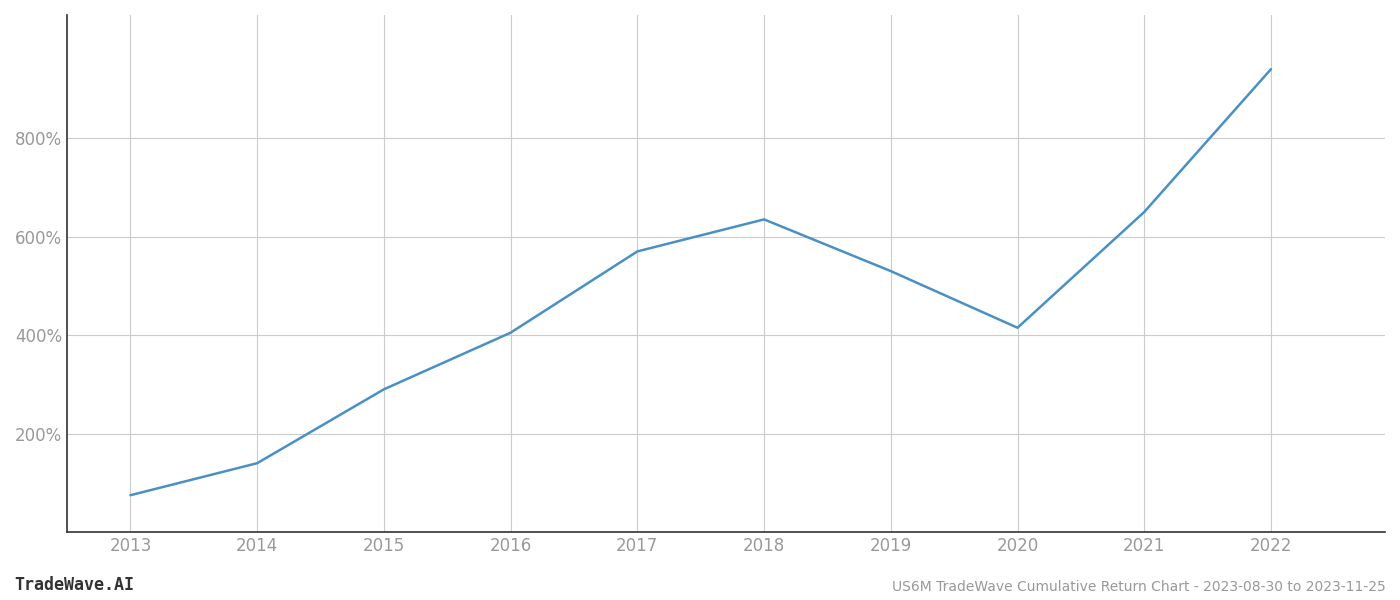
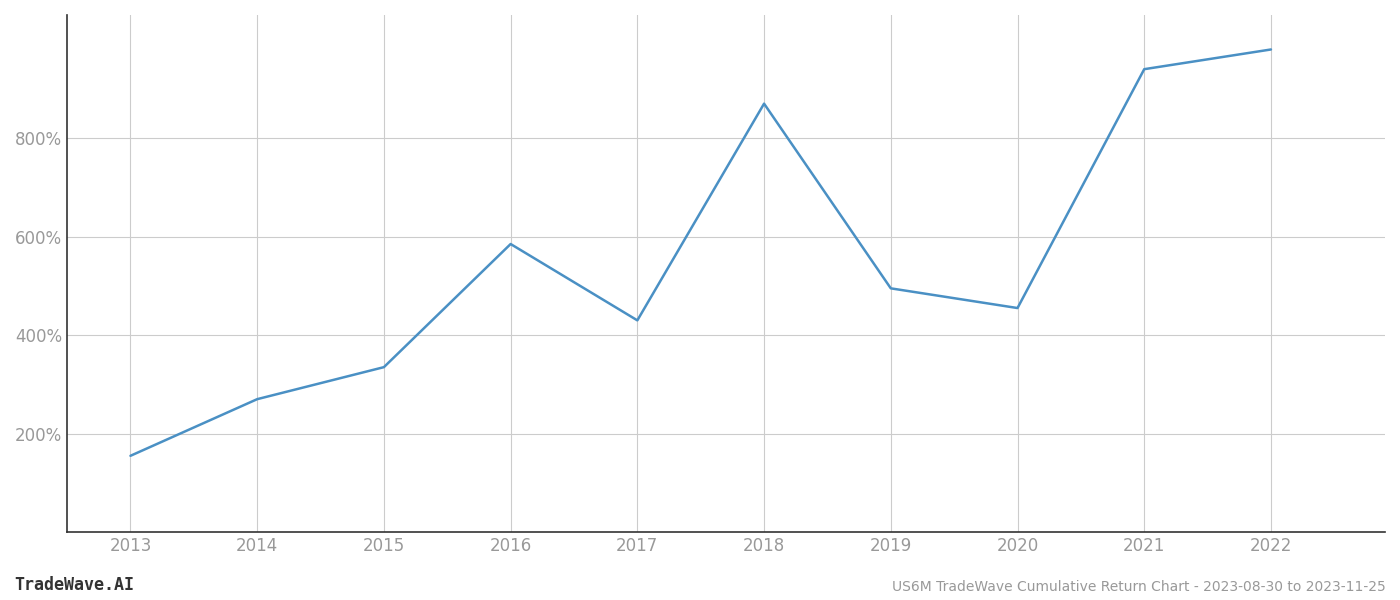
2013: 75% -> 155%
2014: 140% -> 270%
2015: 290% -> 335%
2016: 405% -> 585%
2017: 570% -> 430%
2018: 635% -> 870%
2019: 530% -> 495%
2020: 415% -> 455%
2021: 650% -> 940%
2022: 940% -> 980%
